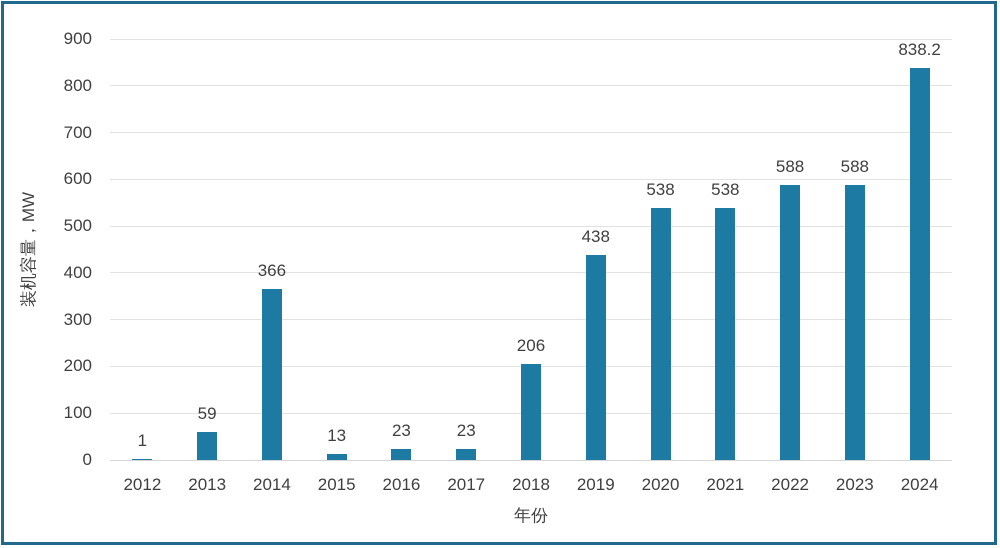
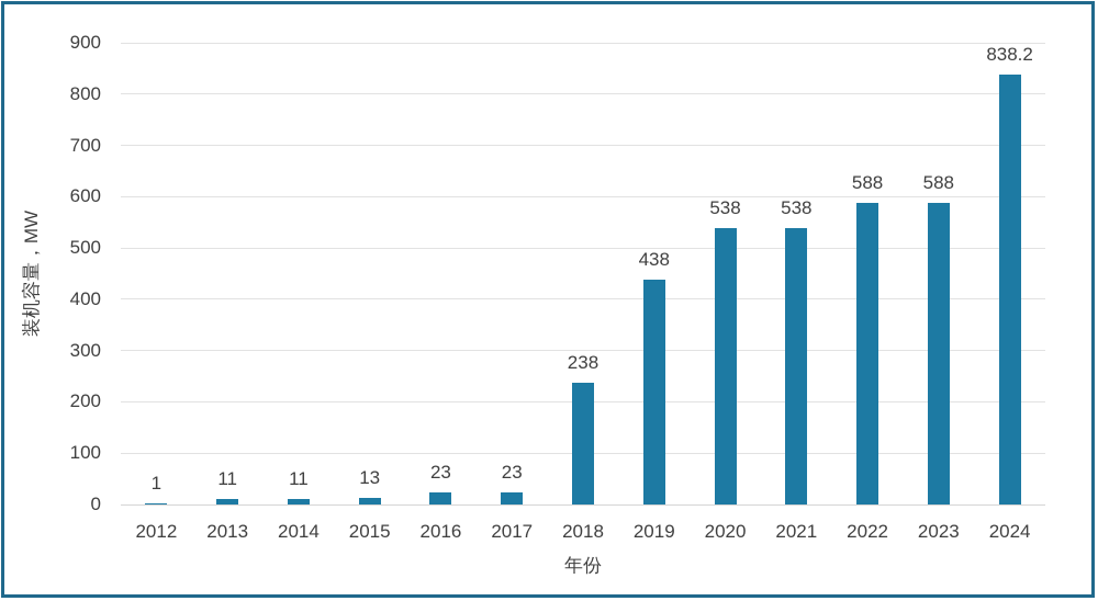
2013: 59 -> 11
2014: 366 -> 11
2018: 206 -> 238
